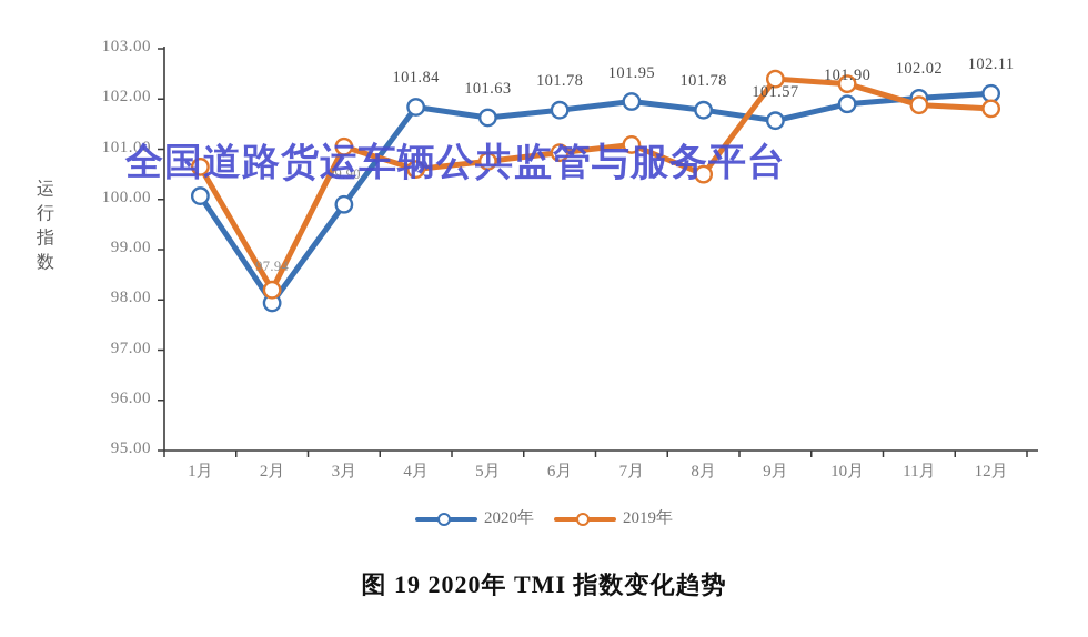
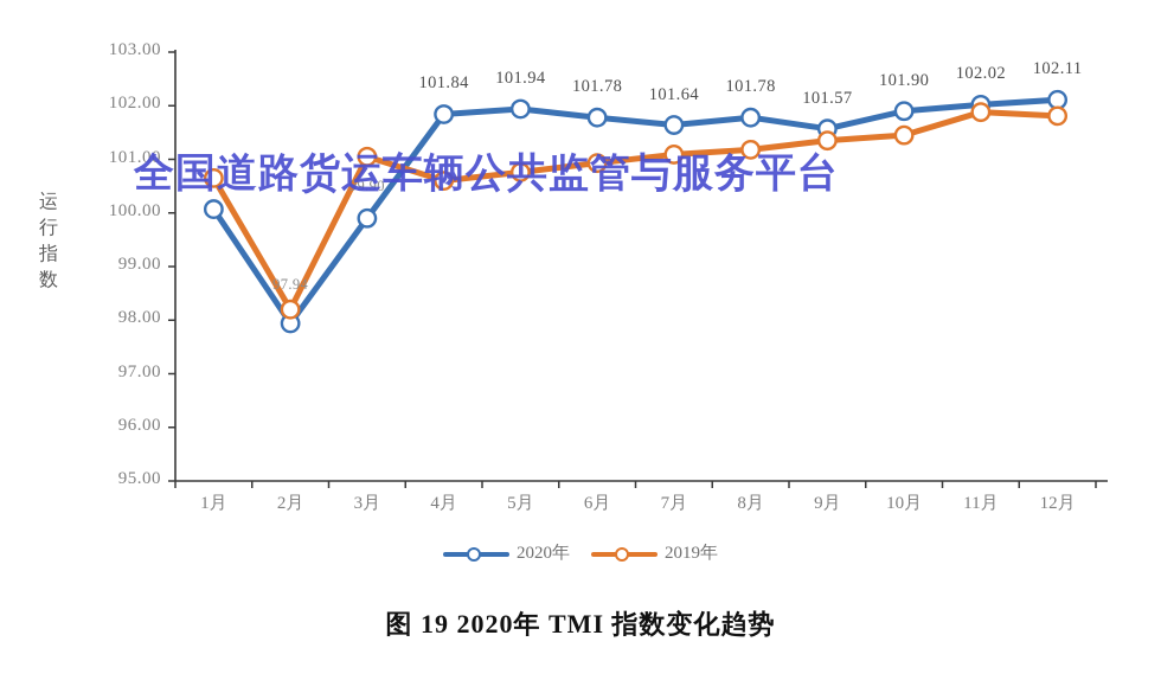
2020年/5月: 101.63 -> 101.94
2020年/7月: 101.95 -> 101.64
2019年/8月: 100.5 -> 101.2
2019年/9月: 102.4 -> 101.3
2019年/10月: 102.3 -> 101.5
